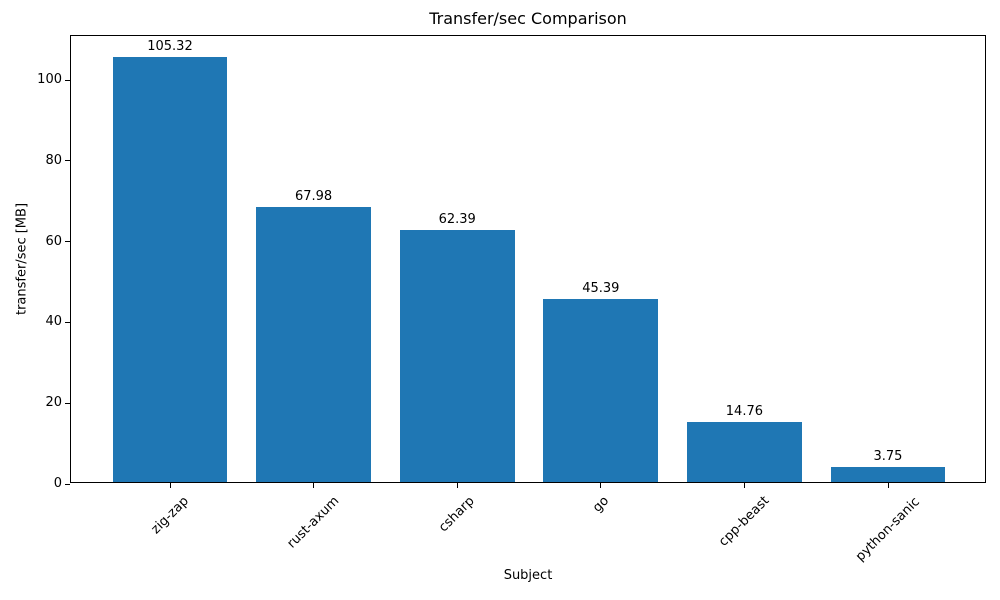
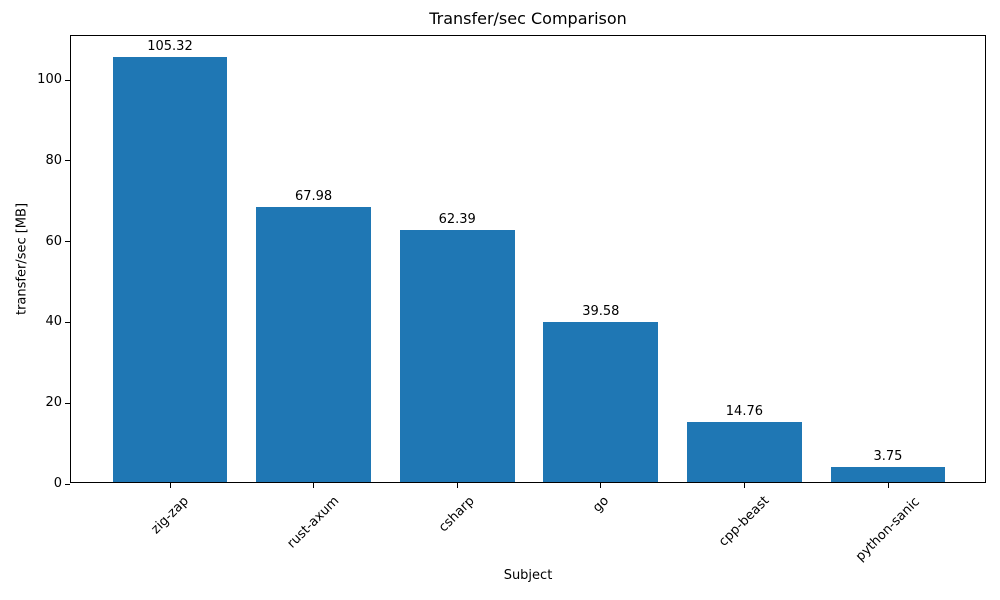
go: 45.39 -> 39.58
